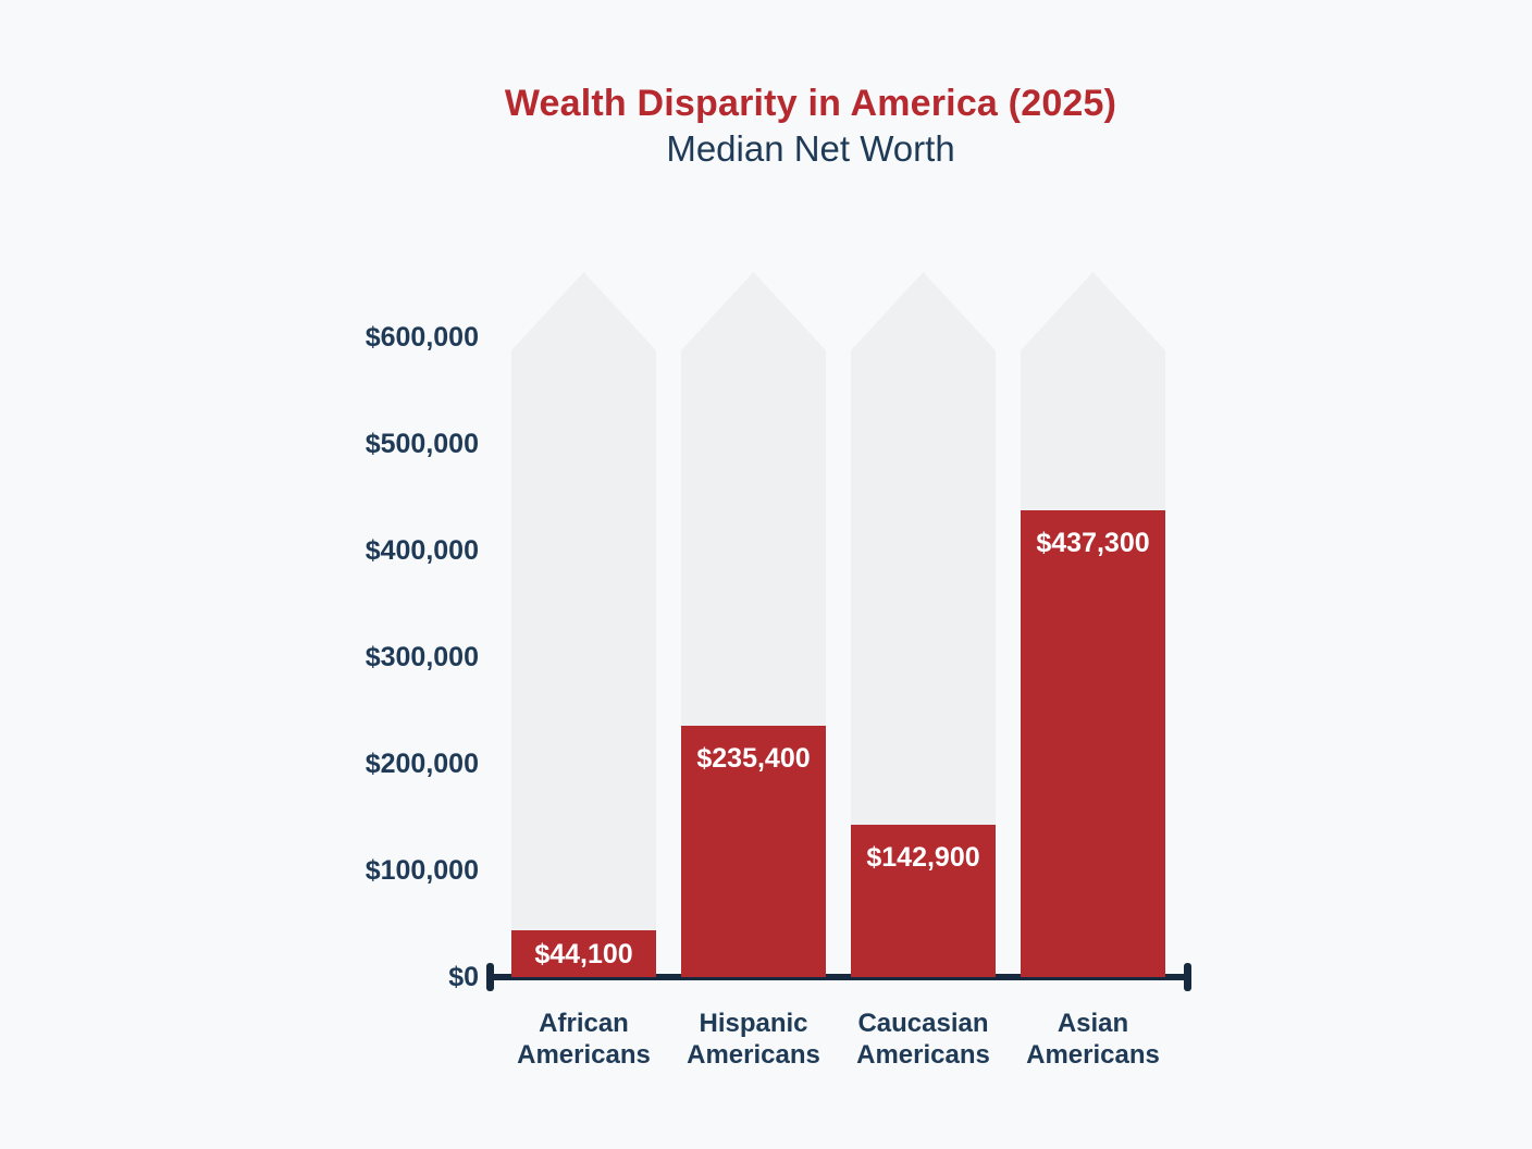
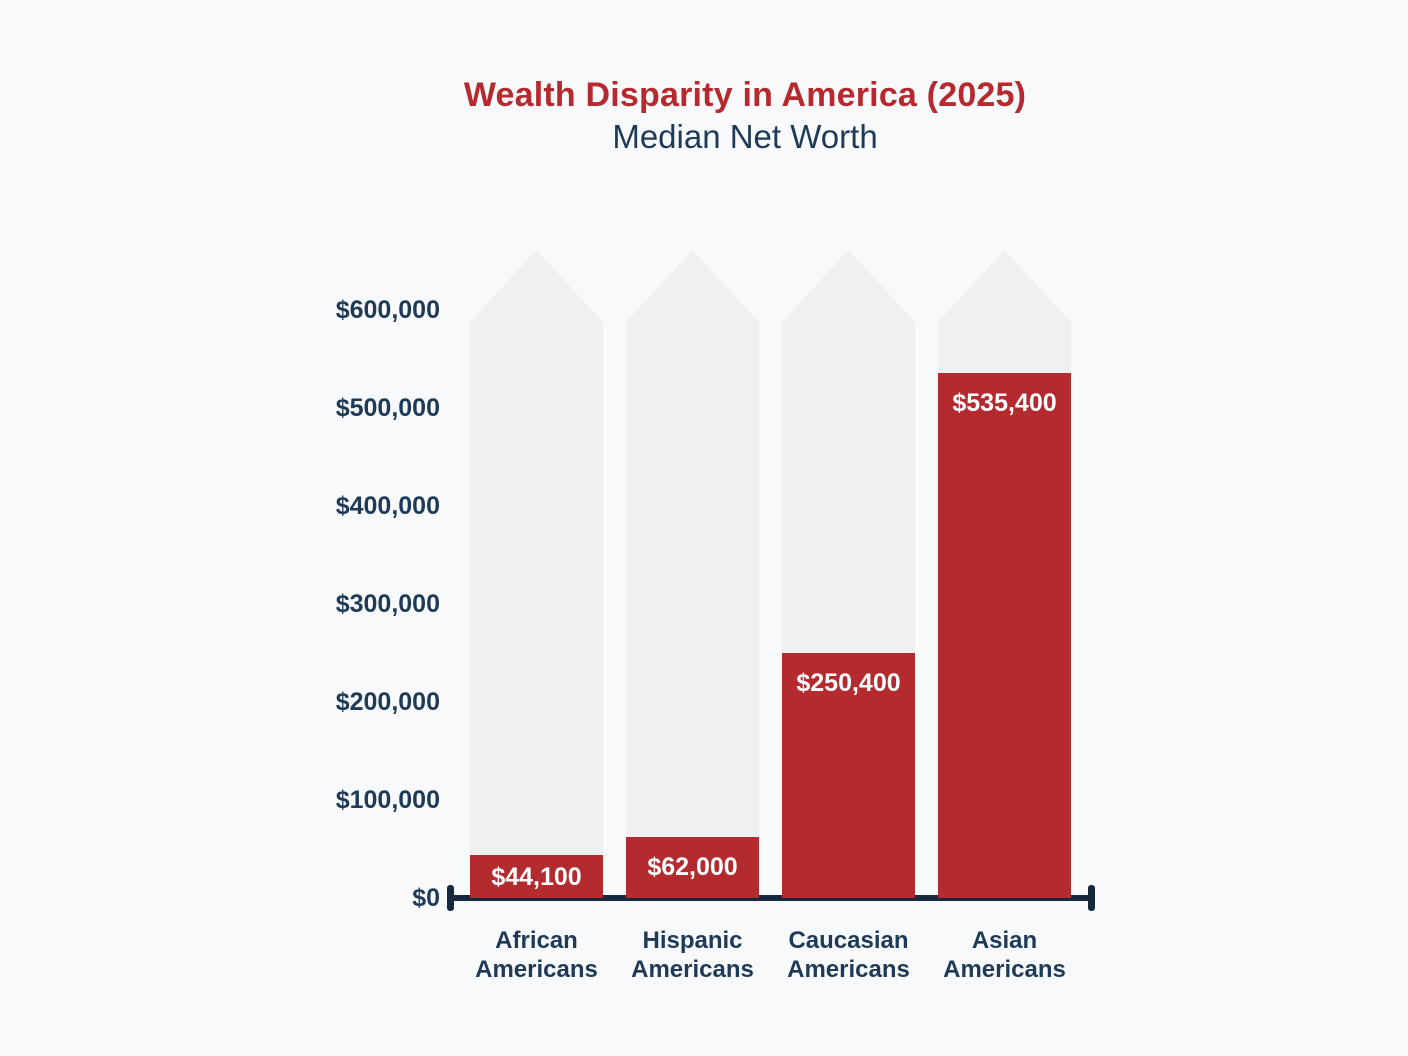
Hispanic Americans: $235,400 -> $62,000
Caucasian Americans: $142,900 -> $250,400
Asian Americans: $437,300 -> $535,400
